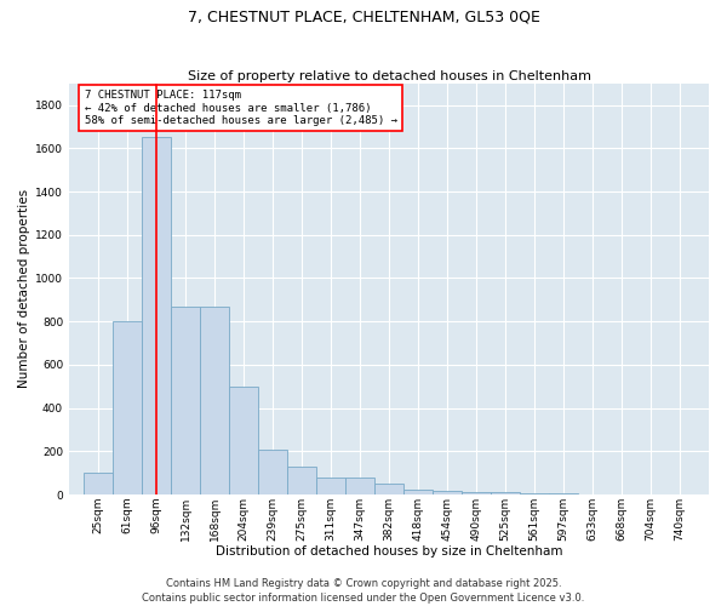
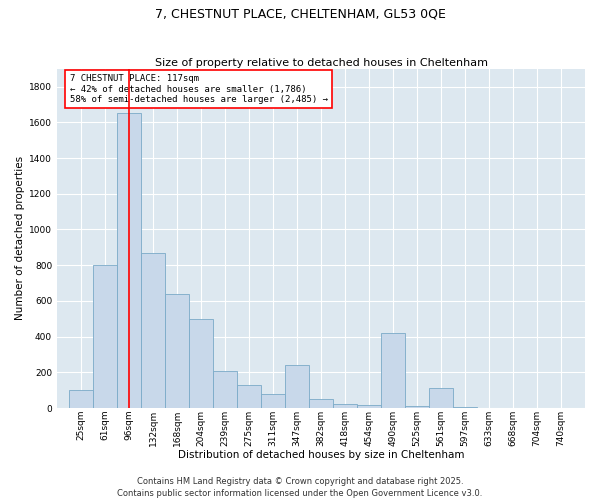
168sqm: 870 -> 640
347sqm: 80 -> 240
490sqm: 10 -> 420
561sqm: 0 -> 110
